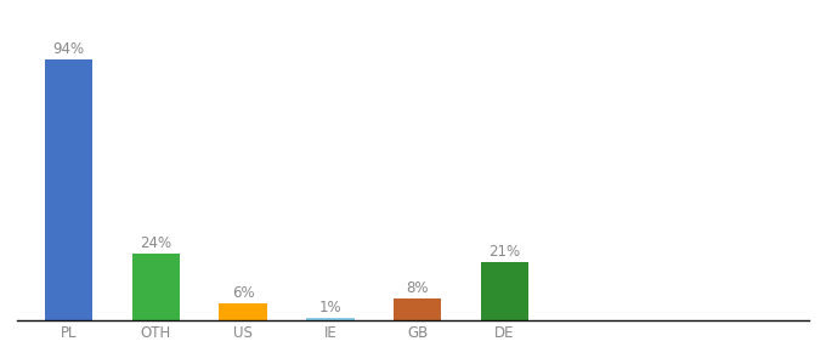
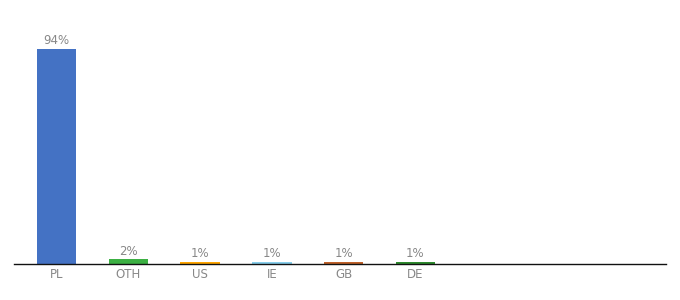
OTH: 24% -> 2%
US: 6% -> 1%
GB: 8% -> 1%
DE: 21% -> 1%
